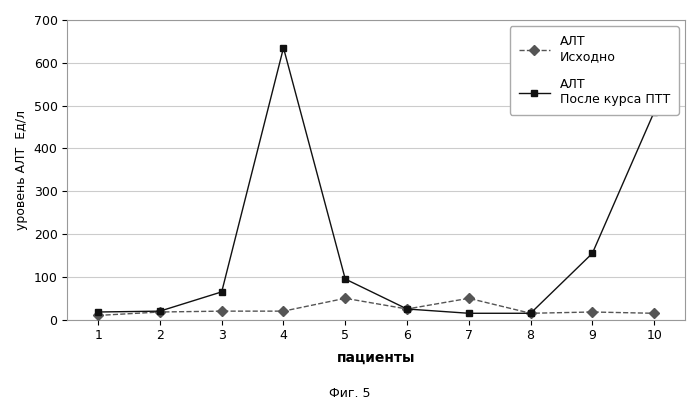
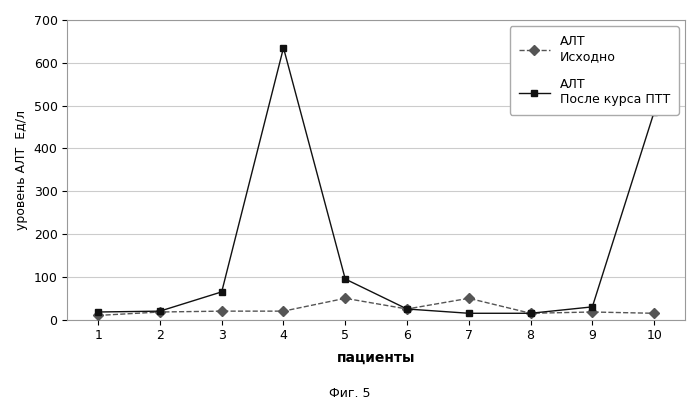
АЛТ После курса ПТТ/9: 155 -> 30
